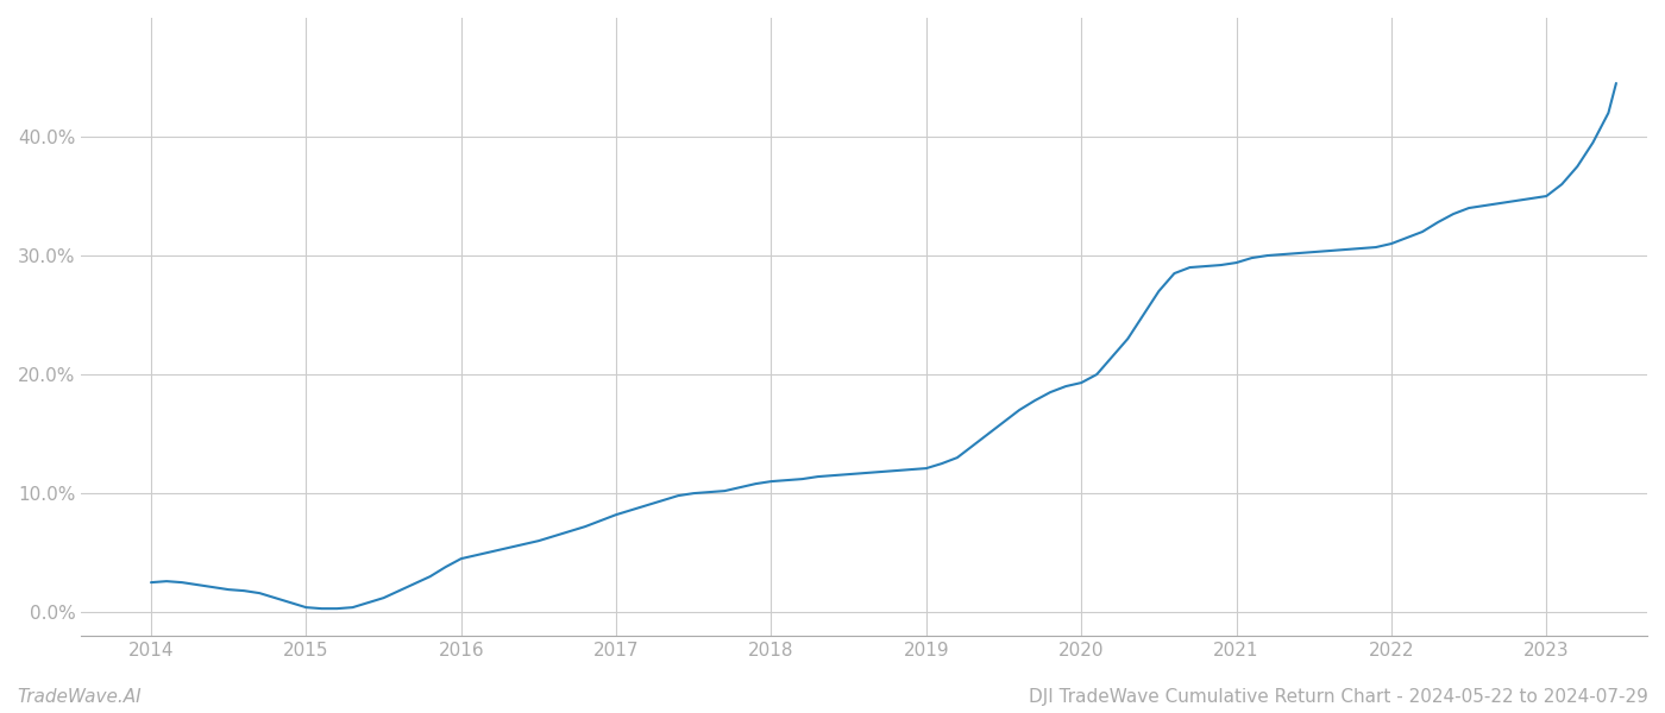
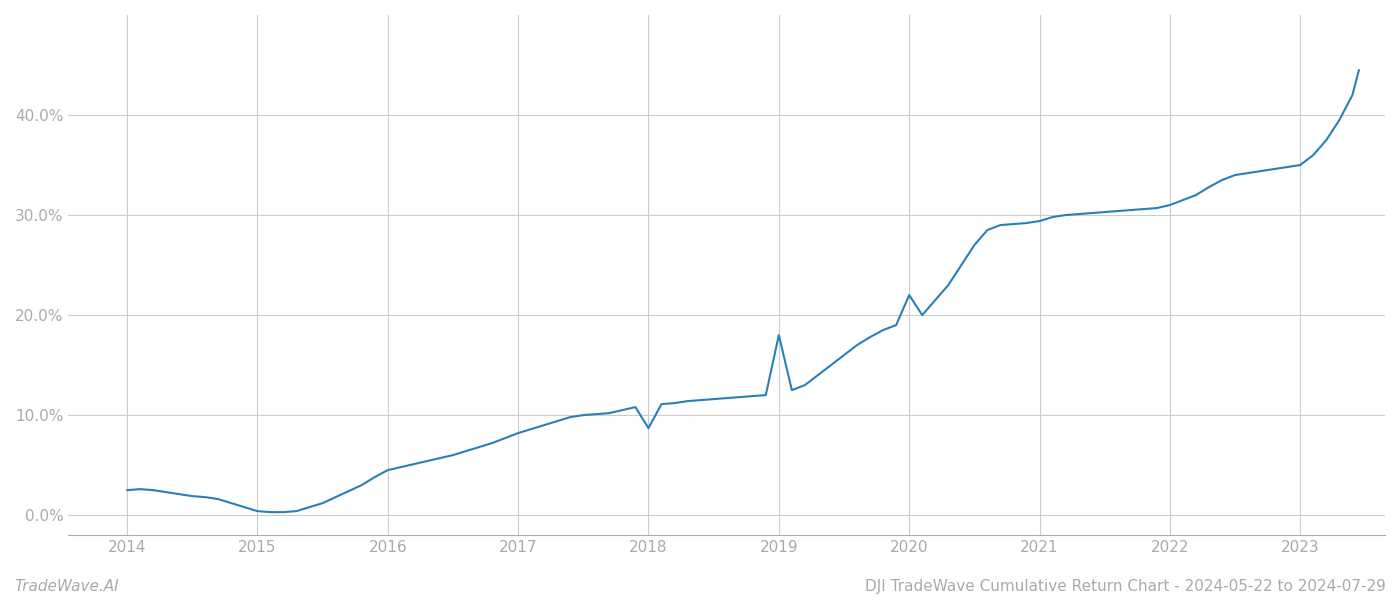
2018: 11.0% -> 8.7%
2019: 12.1% -> 18.0%
2020: 19.3% -> 22.0%
